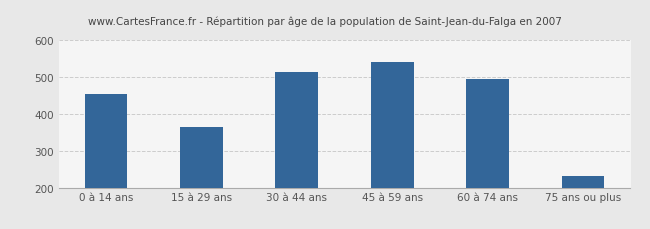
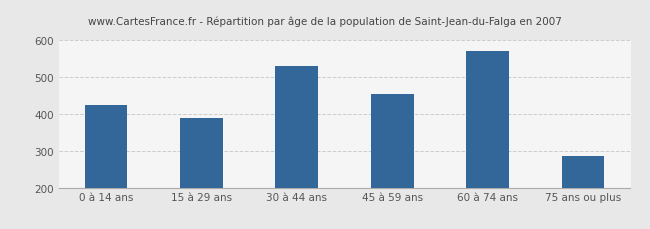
0 à 14 ans: 455 -> 425
15 à 29 ans: 365 -> 390
30 à 44 ans: 513 -> 530
45 à 59 ans: 540 -> 455
60 à 74 ans: 495 -> 570
75 ans ou plus: 232 -> 285
